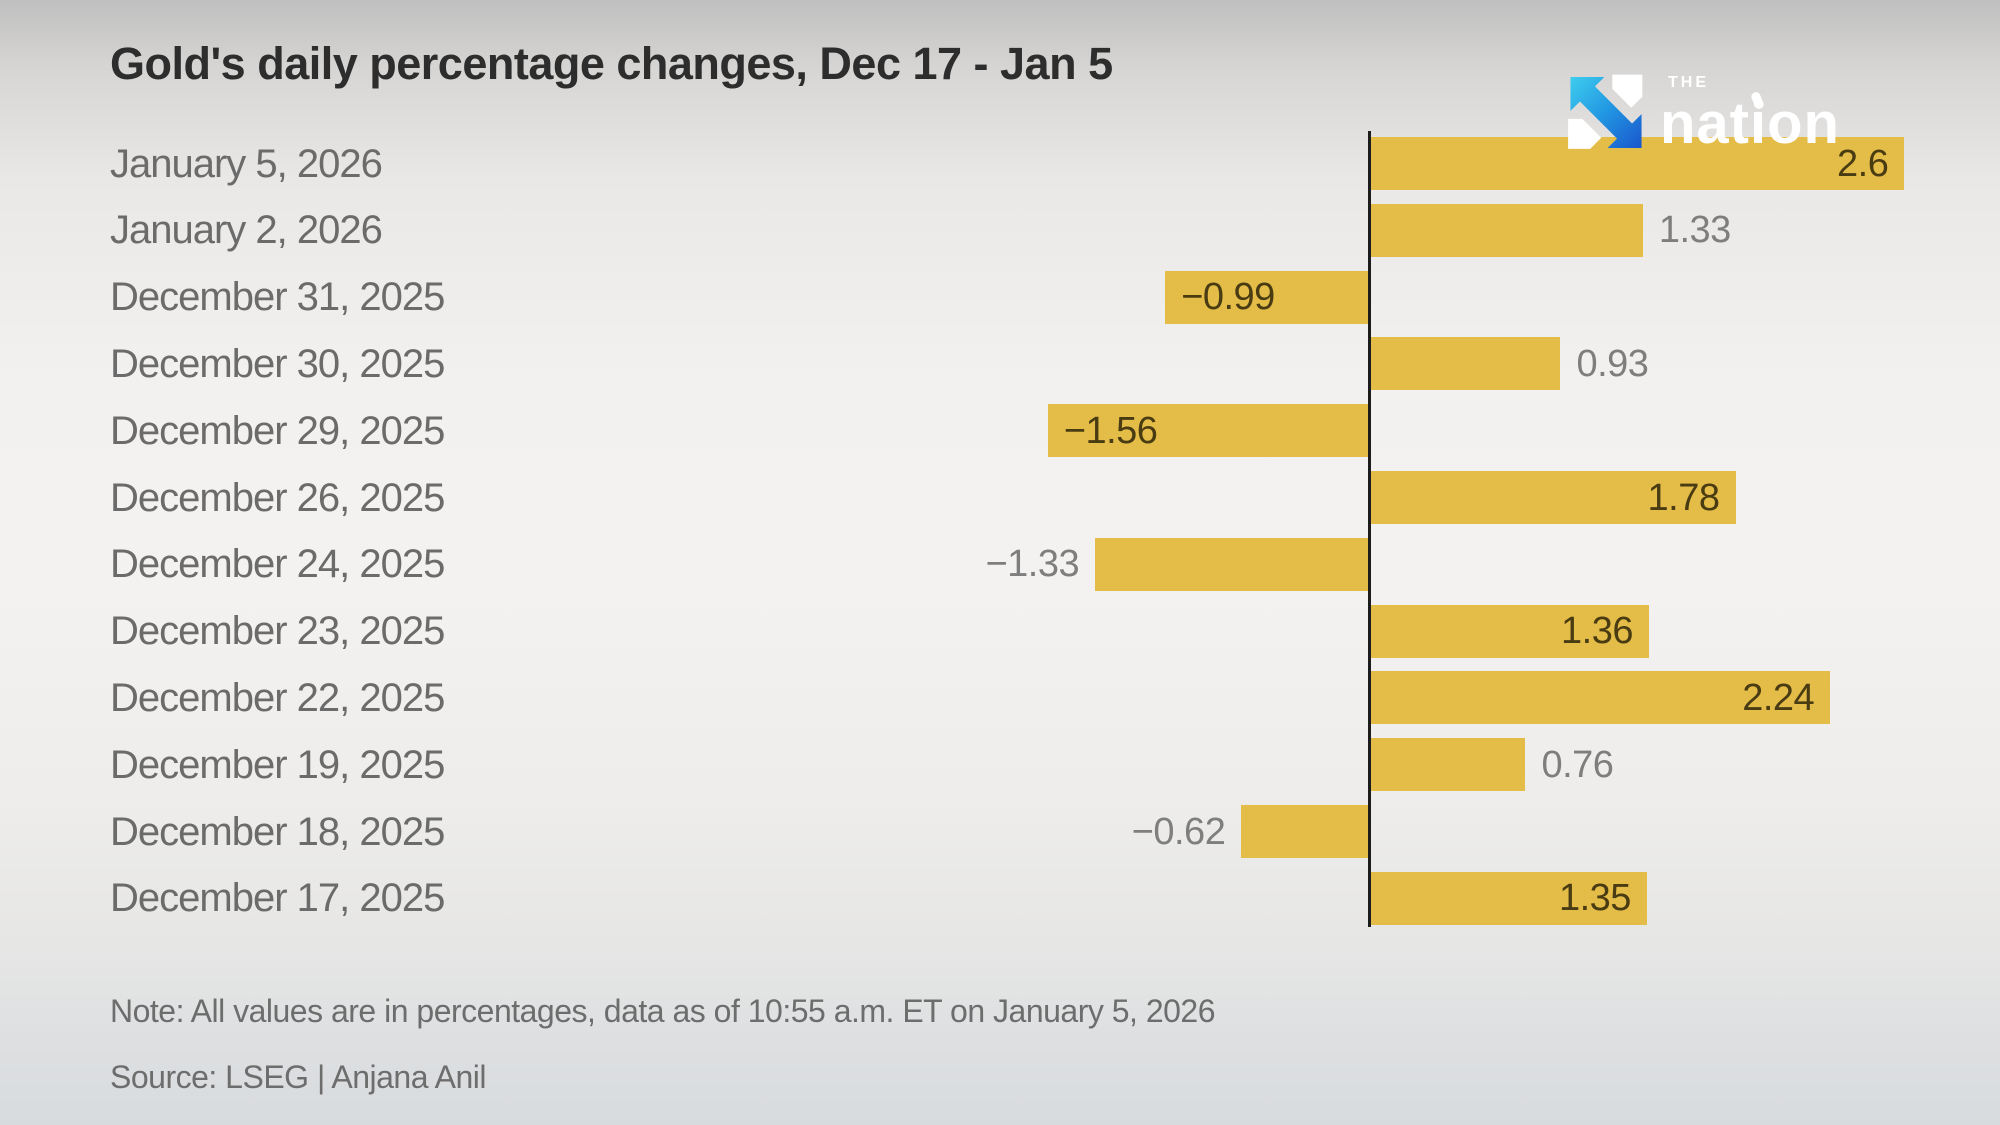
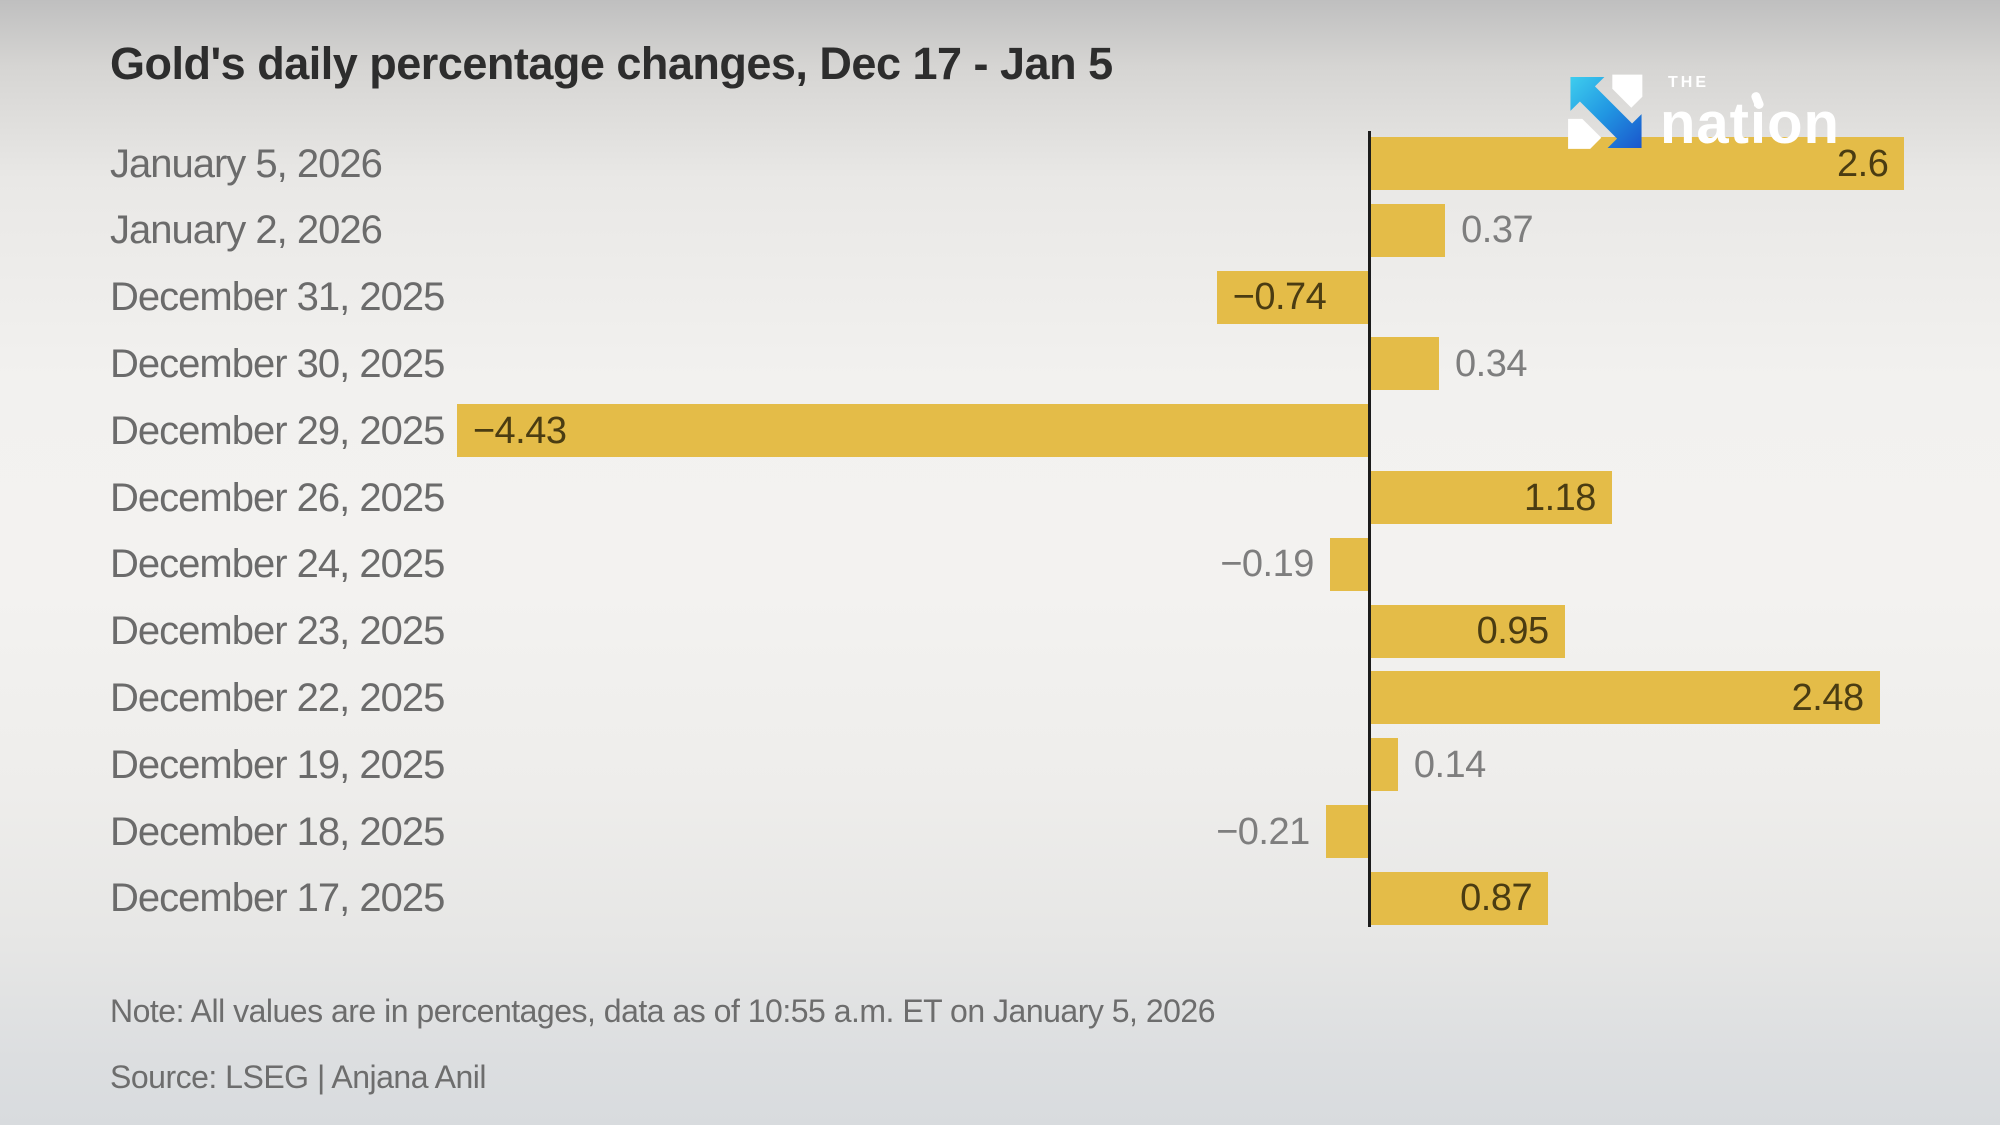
January 2, 2026: 1.33 -> 0.37
December 31, 2025: −0.99 -> −0.74
December 30, 2025: 0.93 -> 0.34
December 29, 2025: −1.56 -> −4.43
December 26, 2025: 1.78 -> 1.18
December 24, 2025: −1.33 -> −0.19
December 23, 2025: 1.36 -> 0.95
December 22, 2025: 2.24 -> 2.48
December 19, 2025: 0.76 -> 0.14
December 18, 2025: −0.62 -> −0.21
December 17, 2025: 1.35 -> 0.87
